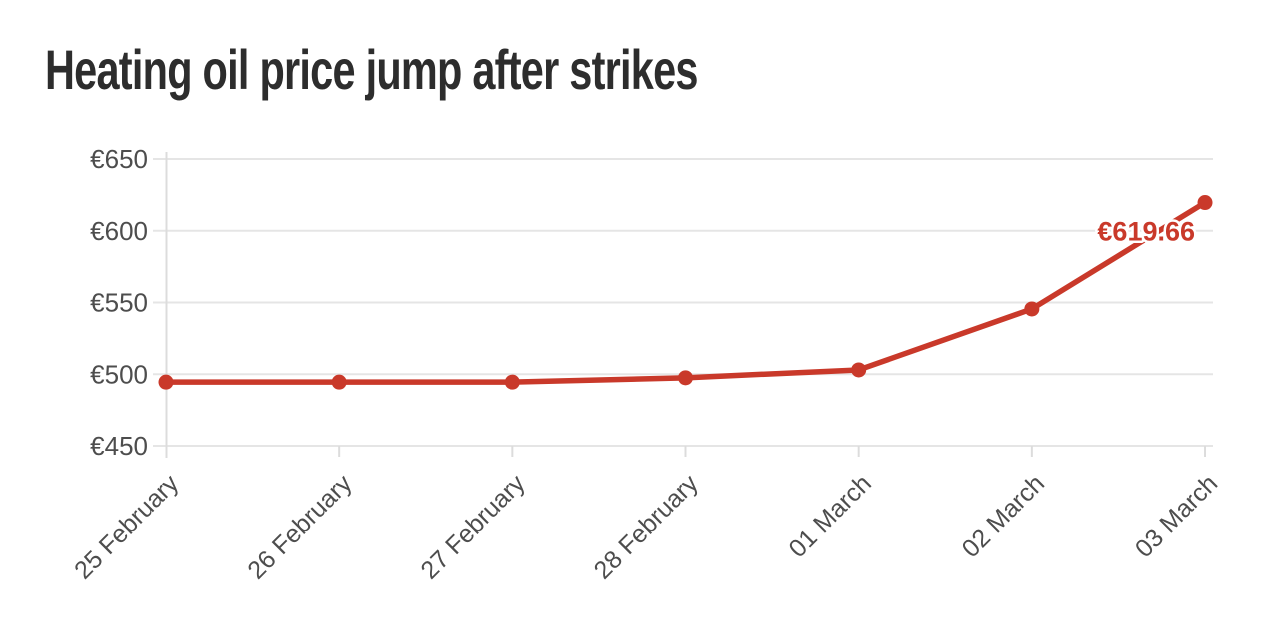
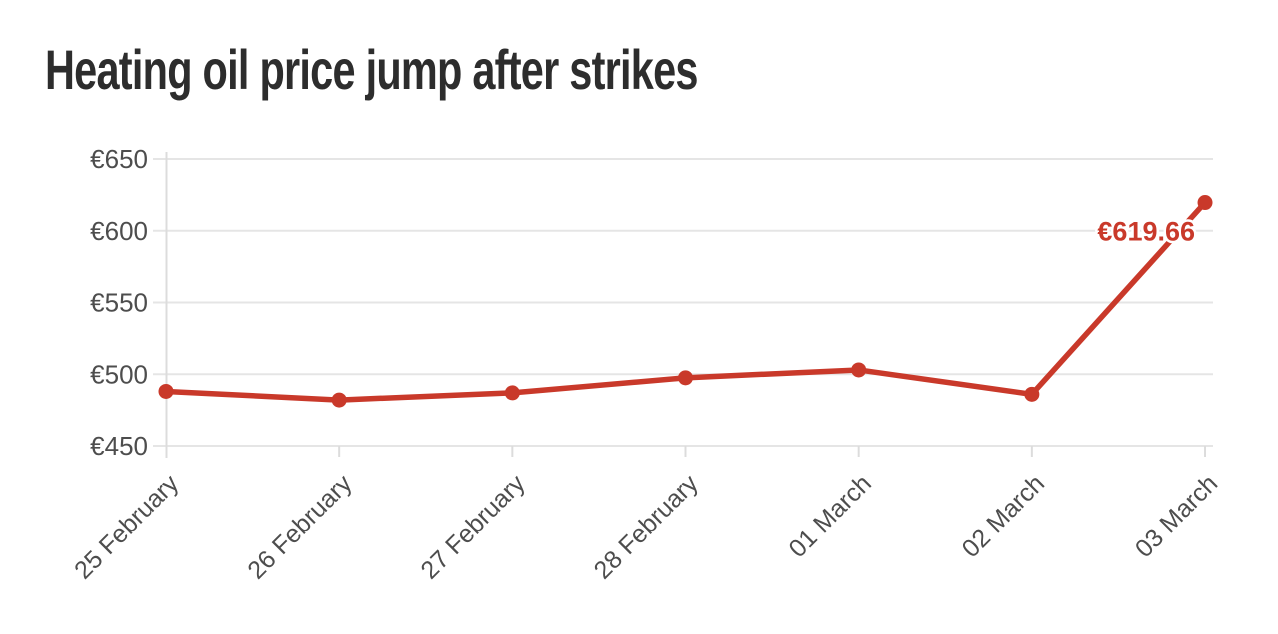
25 February: €494 -> €488
26 February: €494 -> €482
27 February: €494 -> €487
02 March: €546 -> €486
